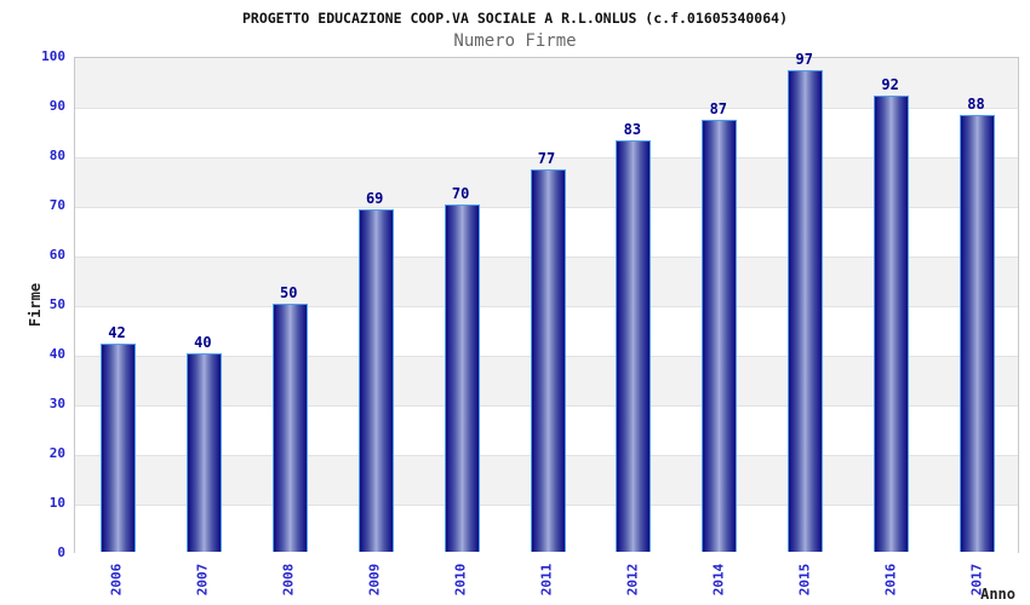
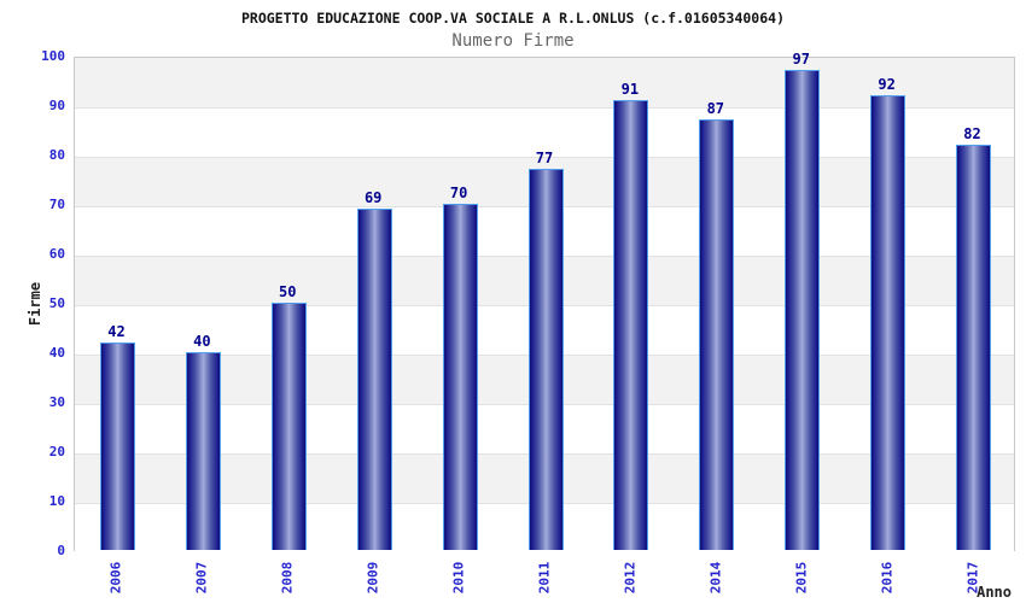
2012: 83 -> 91
2017: 88 -> 82
